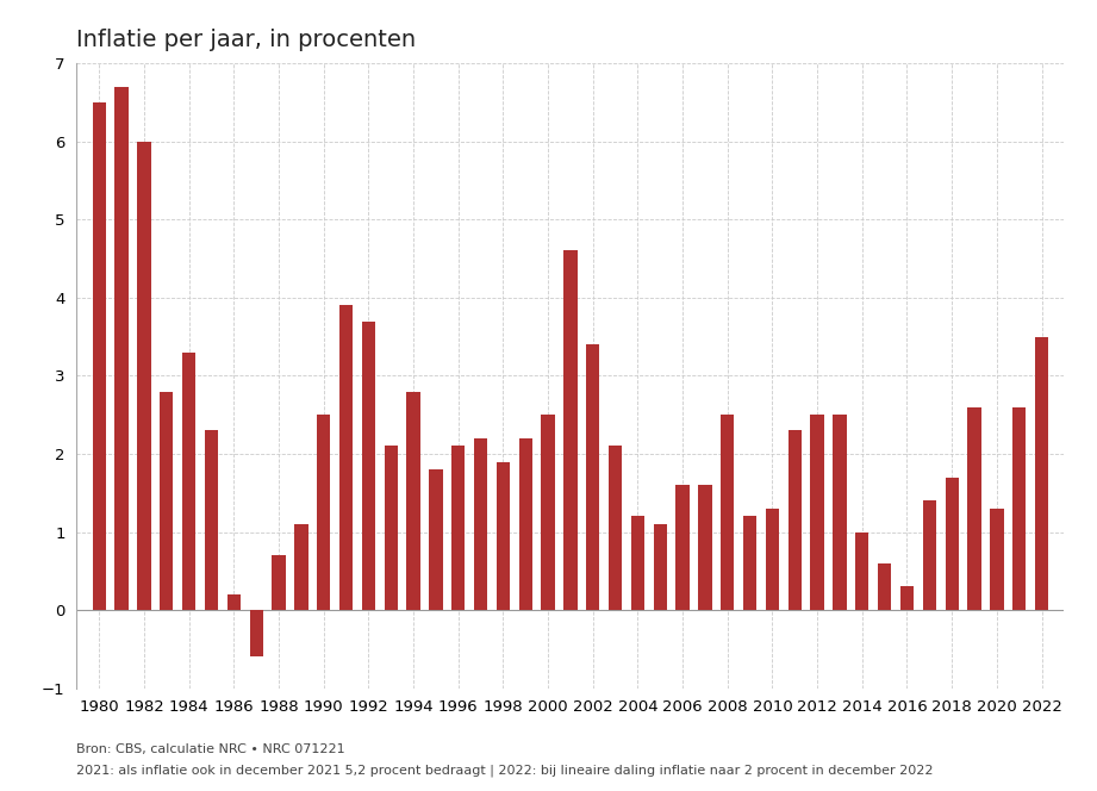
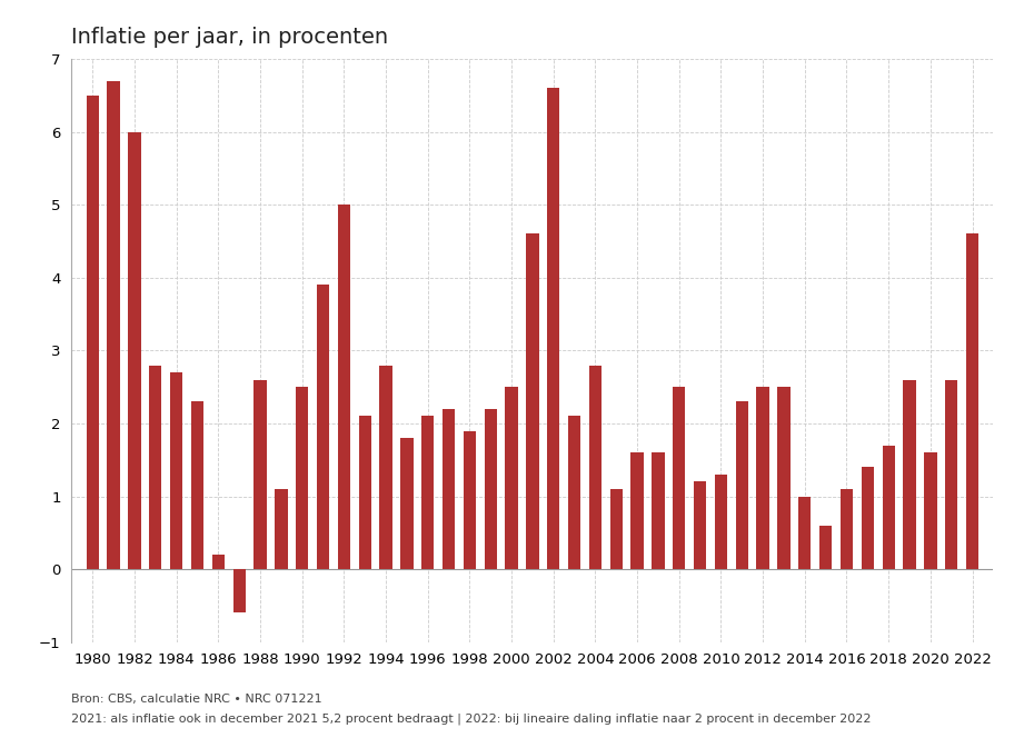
1984: 3.3 -> 2.7
1988: 0.7 -> 2.6
1992: 3.7 -> 5.0
2002: 3.4 -> 6.6
2004: 1.2 -> 2.8
2016: 0.3 -> 1.1
2020: 1.3 -> 1.6
2022: 3.5 -> 4.6
